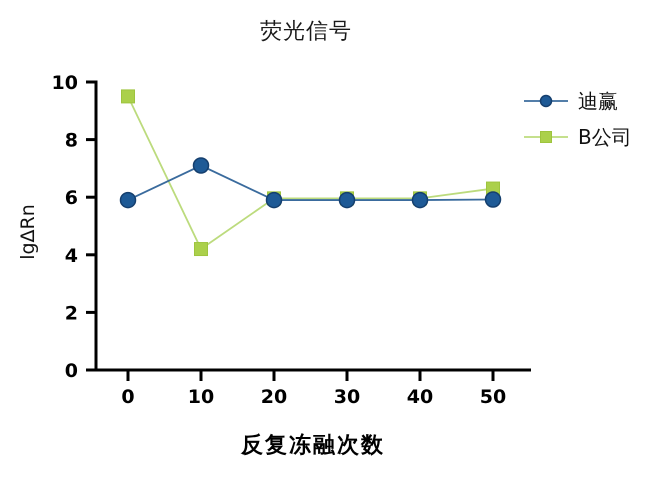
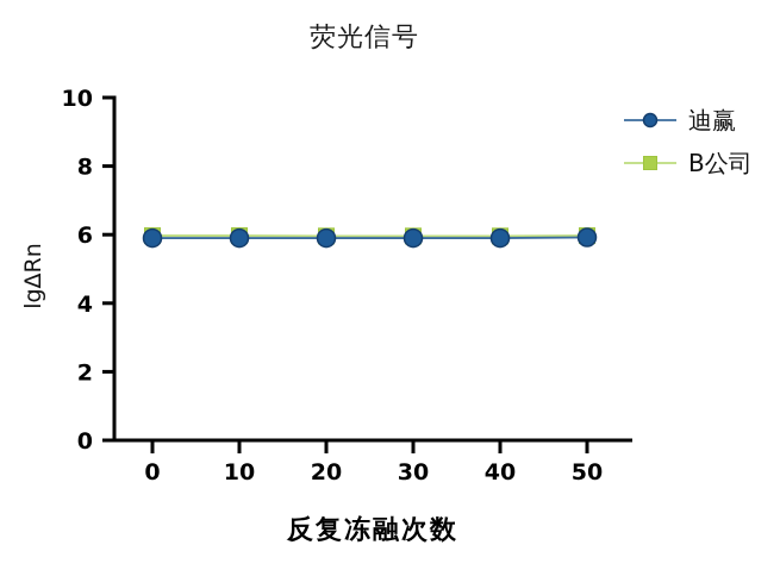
B公司/0: 9.5 -> 6.0
迪赢/10: 7.1 -> 5.9
B公司/10: 4.2 -> 6.0
B公司/50: 6.3 -> 6.0
